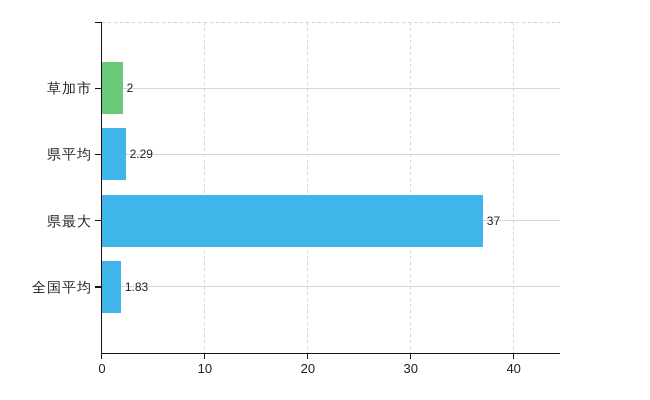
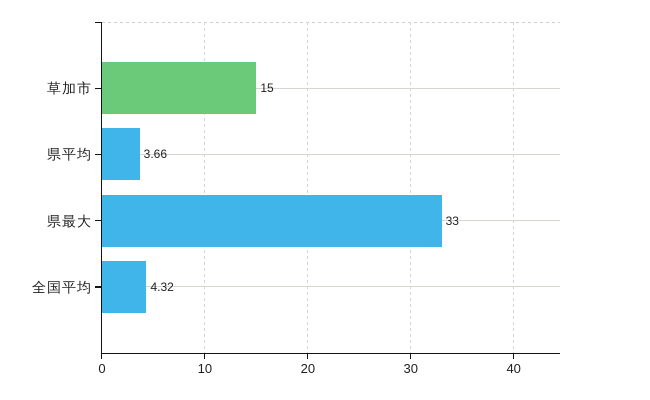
草加市: 2 -> 15
県平均: 2.29 -> 3.66
県最大: 37 -> 33
全国平均: 1.83 -> 4.32
